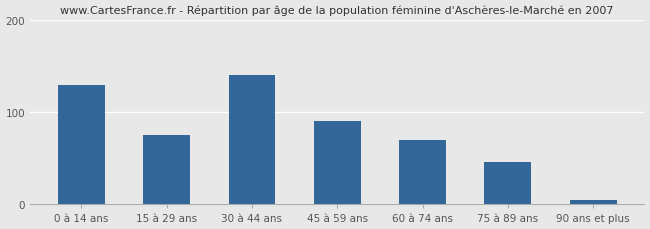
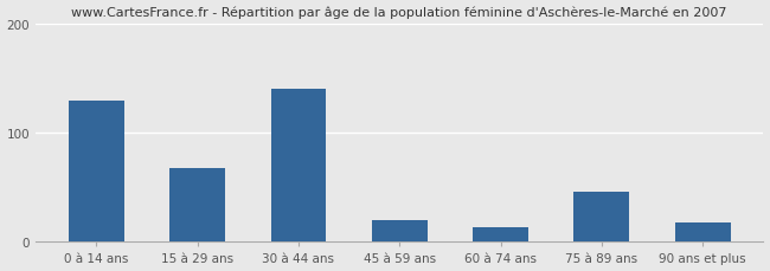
15 à 29 ans: 75 -> 68
45 à 59 ans: 91 -> 20
60 à 74 ans: 70 -> 14
90 ans et plus: 5 -> 18
